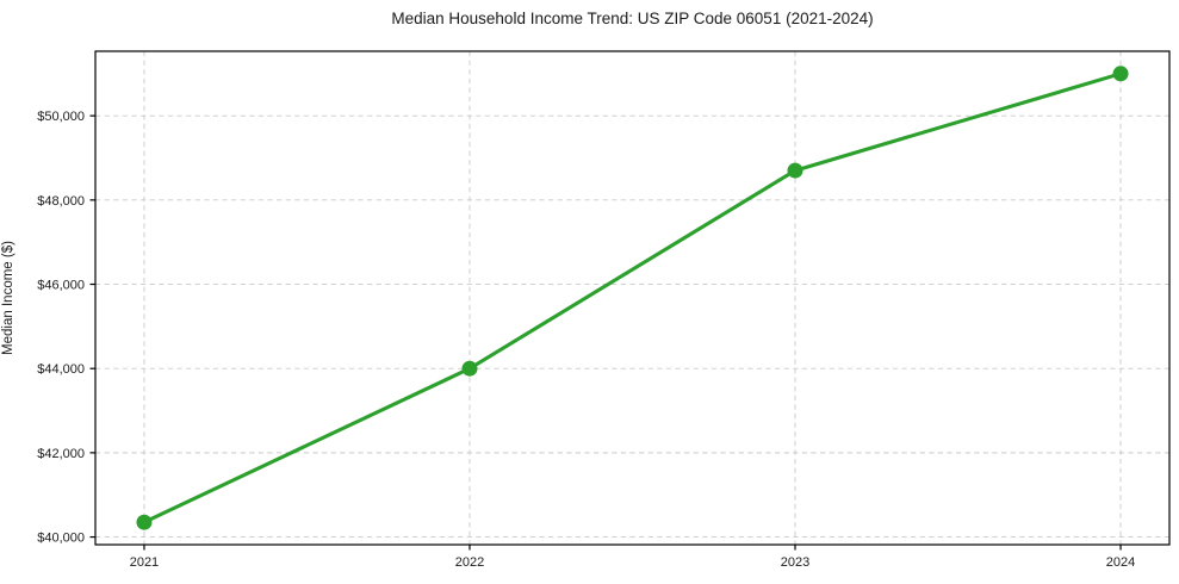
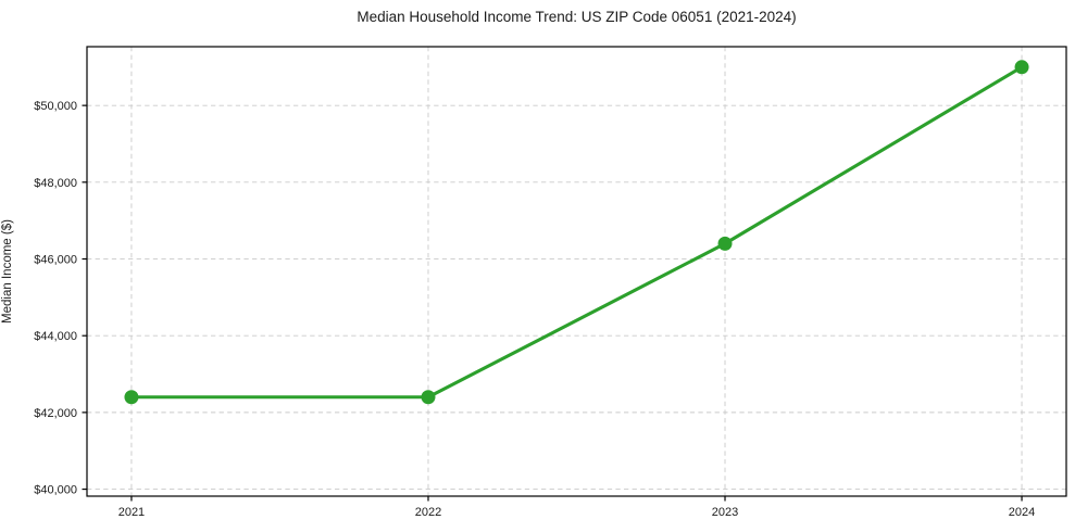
2021: $40400 -> $42400
2022: $44000 -> $42400
2023: $48700 -> $46400
